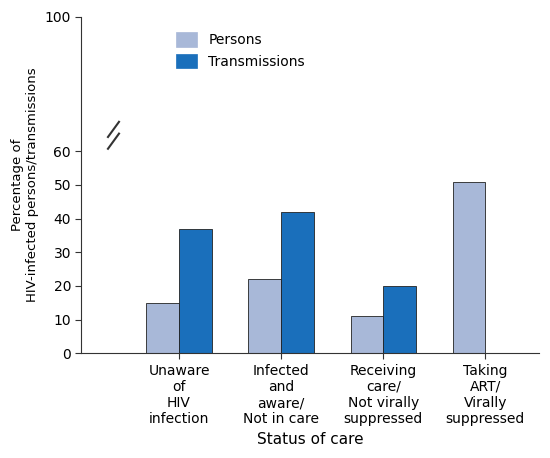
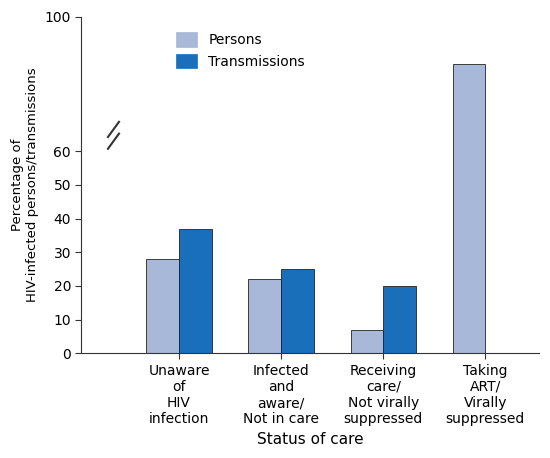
Persons/Unaware of HIV infection: 15 -> 28
Transmissions/Infected and aware/ Not in care: 42 -> 25
Persons/Receiving care/ Not virally suppressed: 11 -> 7
Persons/Taking ART/ Virally suppressed: 51 -> 86
